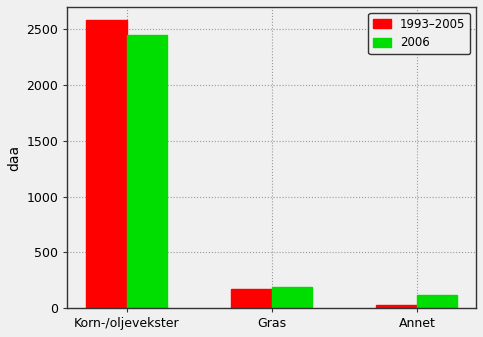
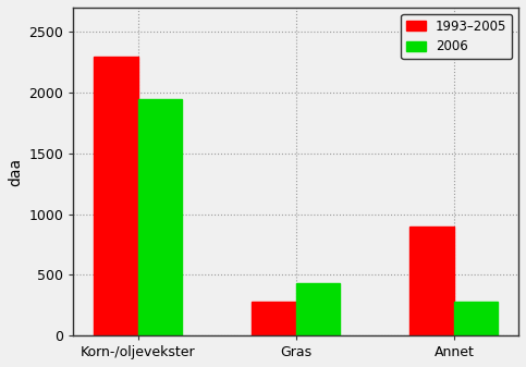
1993–2005/Korn-/oljevekster: 2580 -> 2300
2006/Korn-/oljevekster: 2450 -> 1950
1993–2005/Gras: 170 -> 280
2006/Gras: 180 -> 430
1993–2005/Annet: 20 -> 900
2006/Annet: 120 -> 280
